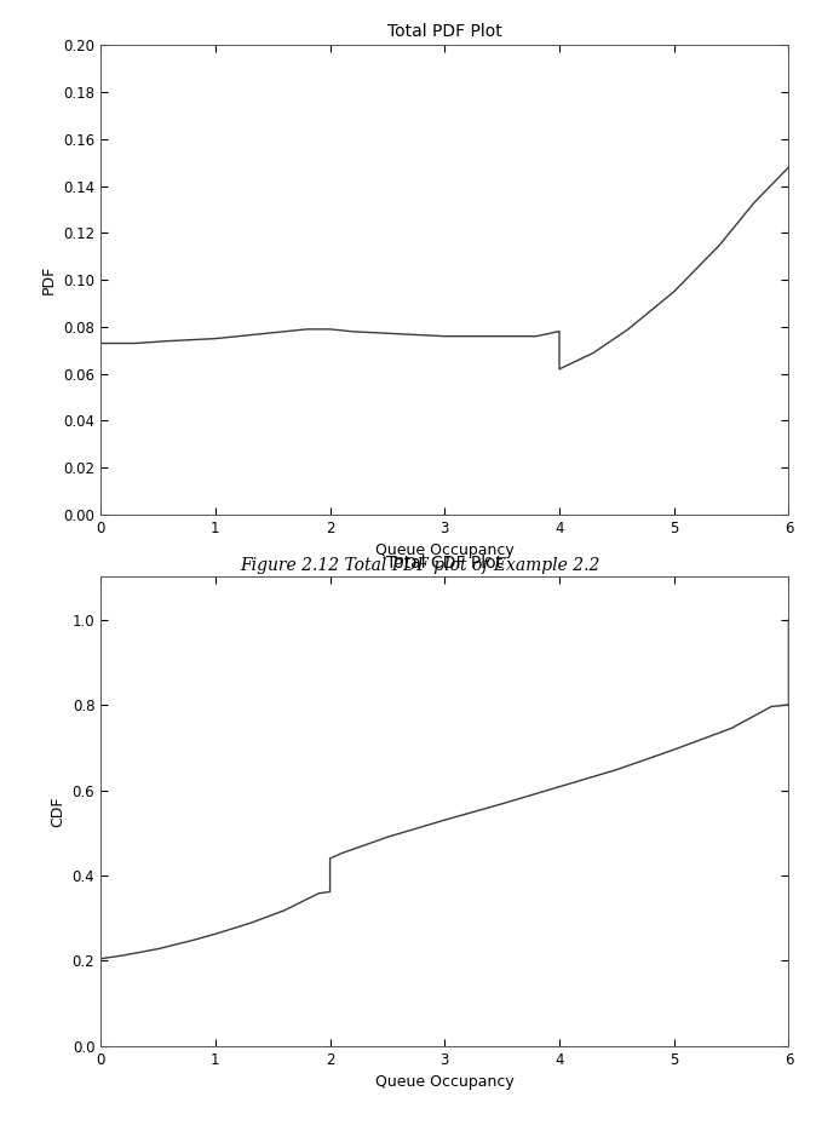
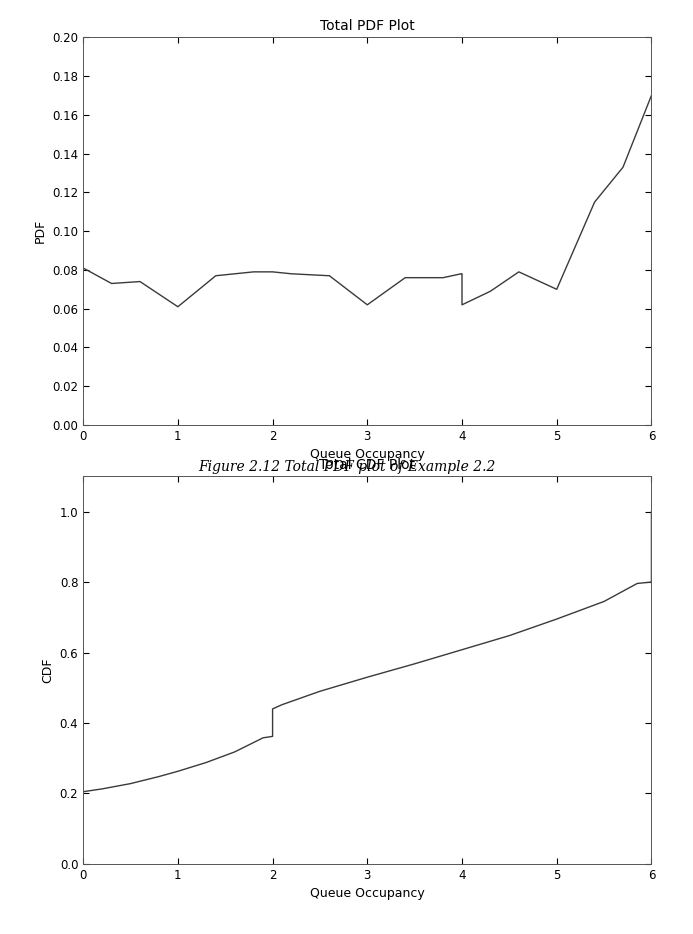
Total PDF Plot/0: 0.073 -> 0.081
Total PDF Plot/1: 0.075 -> 0.061
Total PDF Plot/3: 0.076 -> 0.062
Total PDF Plot/5: 0.095 -> 0.070
Total PDF Plot/6: 0.148 -> 0.170
